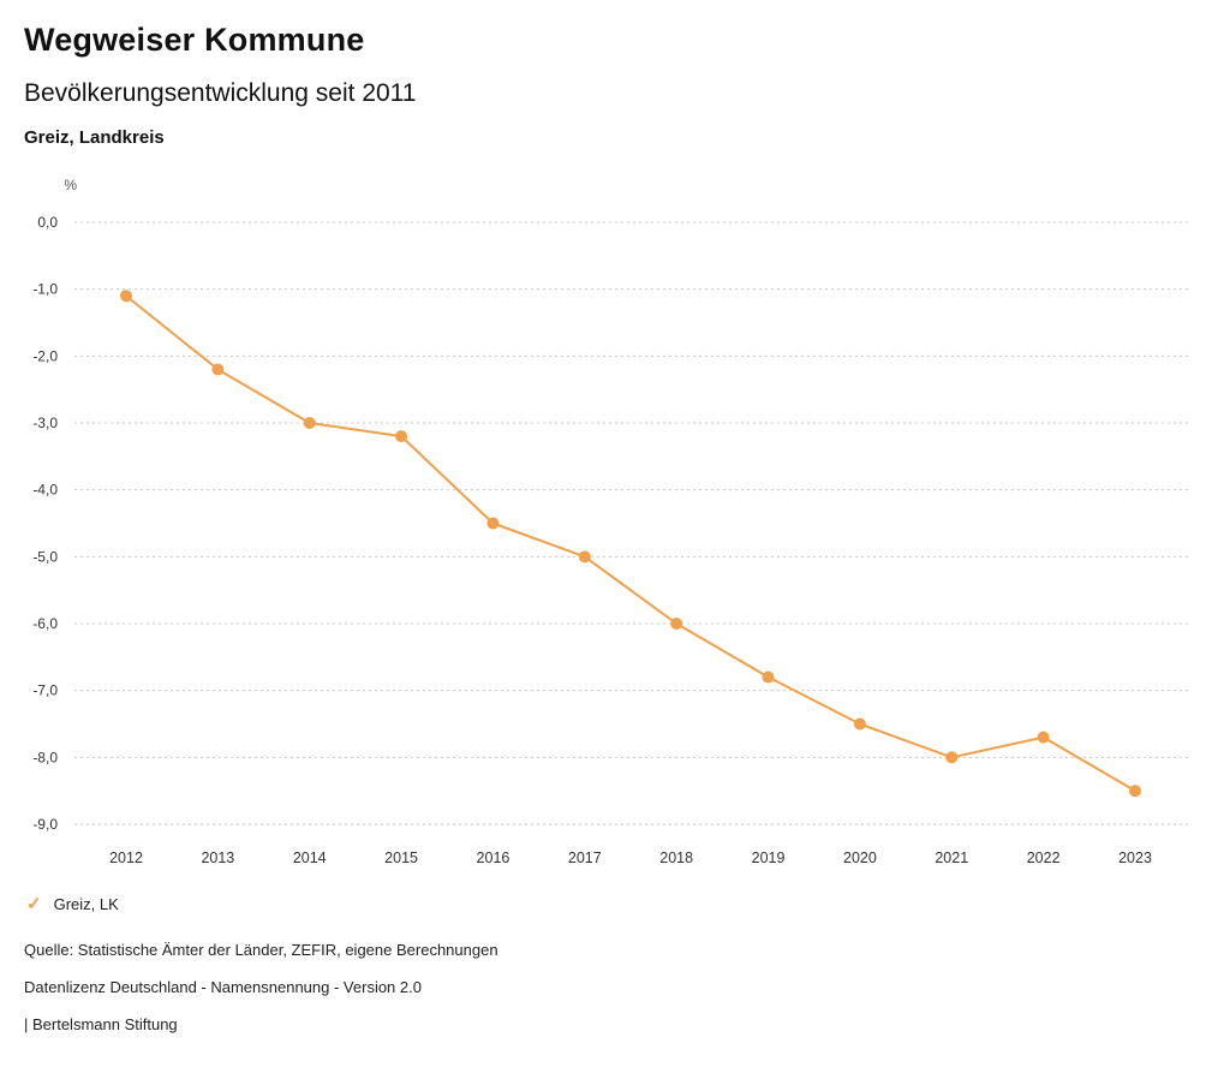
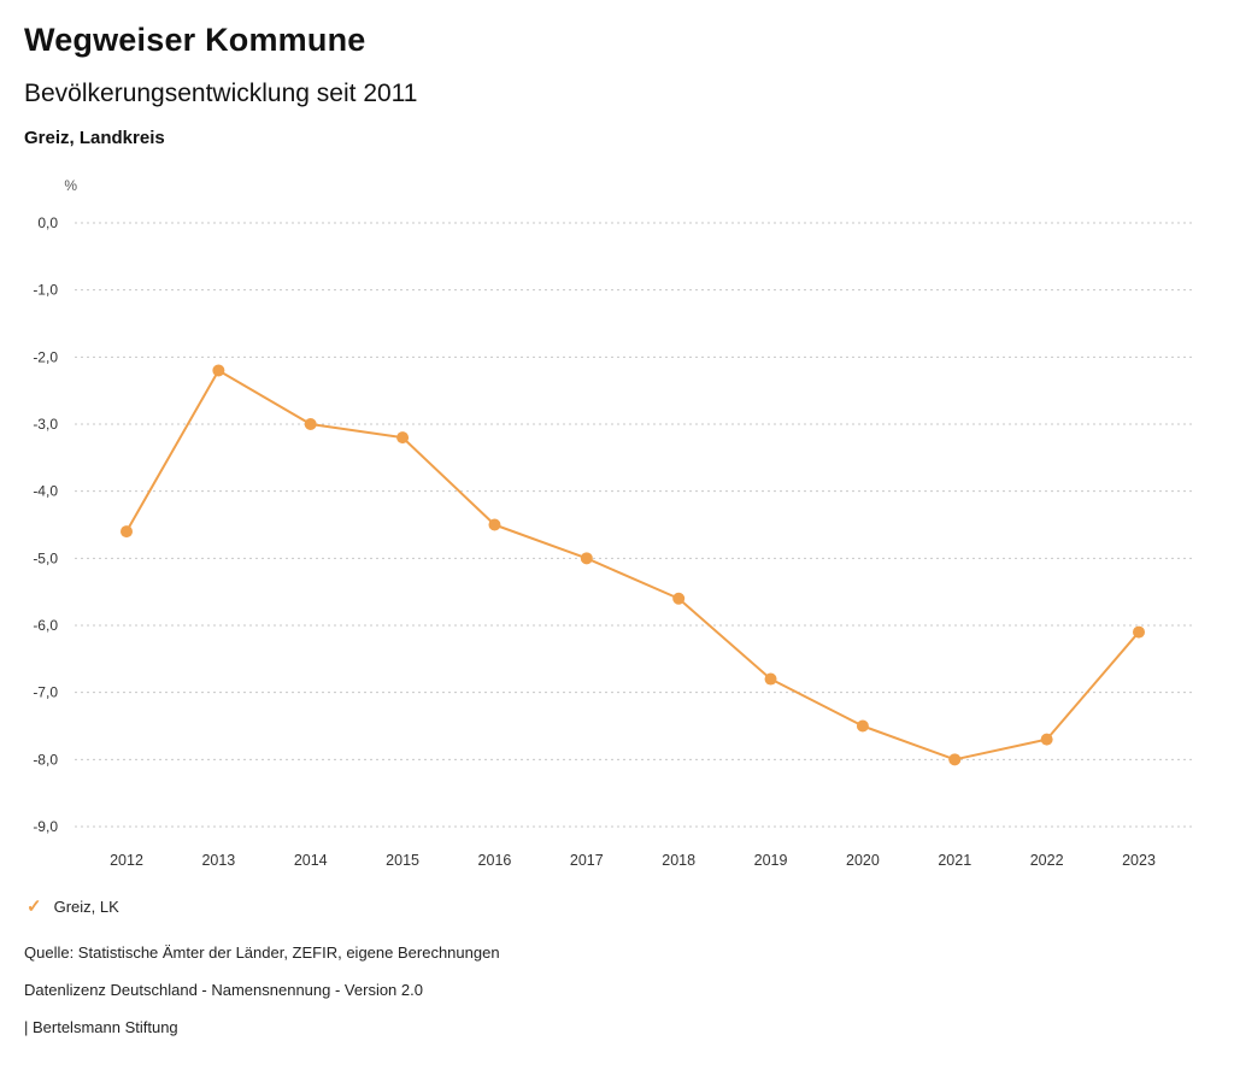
2012: -1,1 -> -4,6
2018: -6,0 -> -5,6
2023: -8,5 -> -6,1
